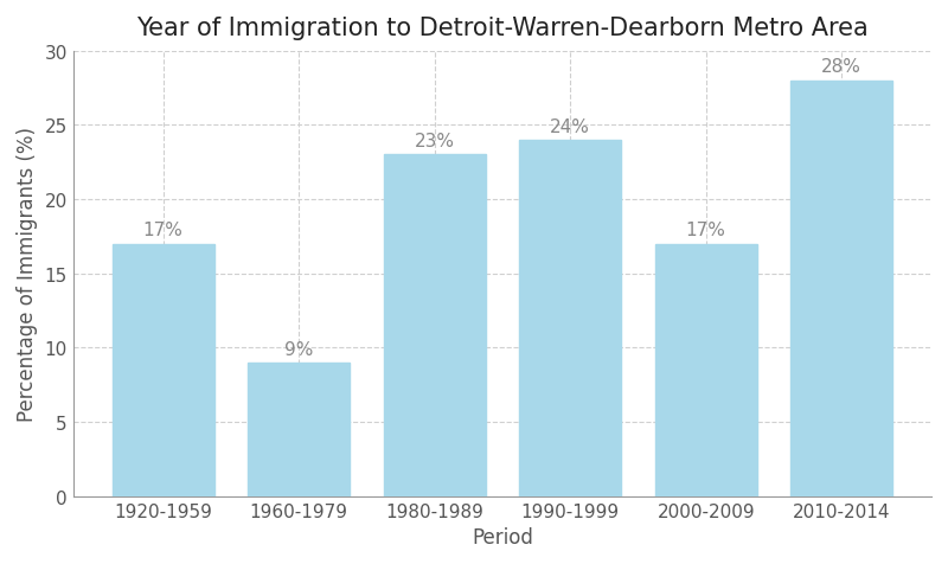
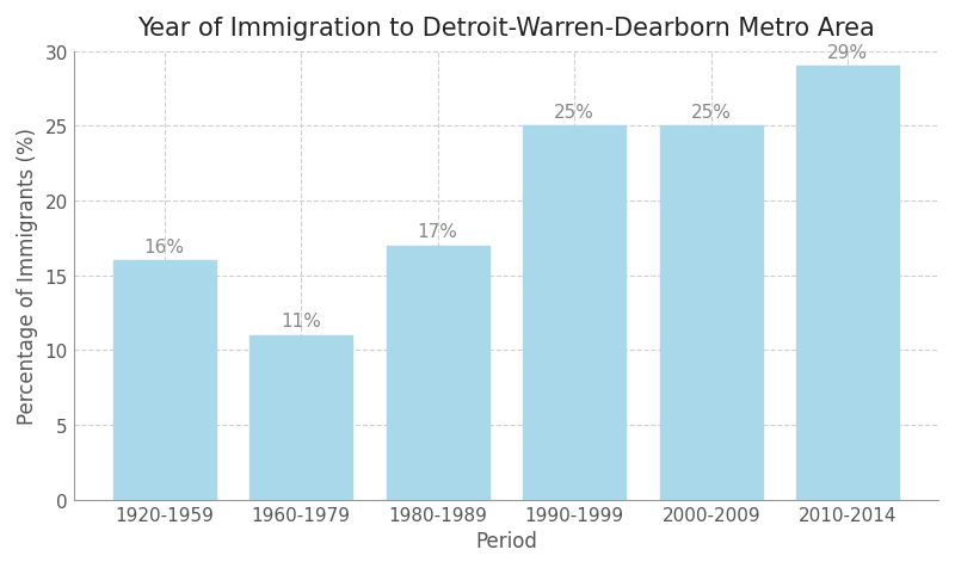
1920-1959: 17% -> 16%
1960-1979: 9% -> 11%
1980-1989: 23% -> 17%
1990-1999: 24% -> 25%
2000-2009: 17% -> 25%
2010-2014: 28% -> 29%
